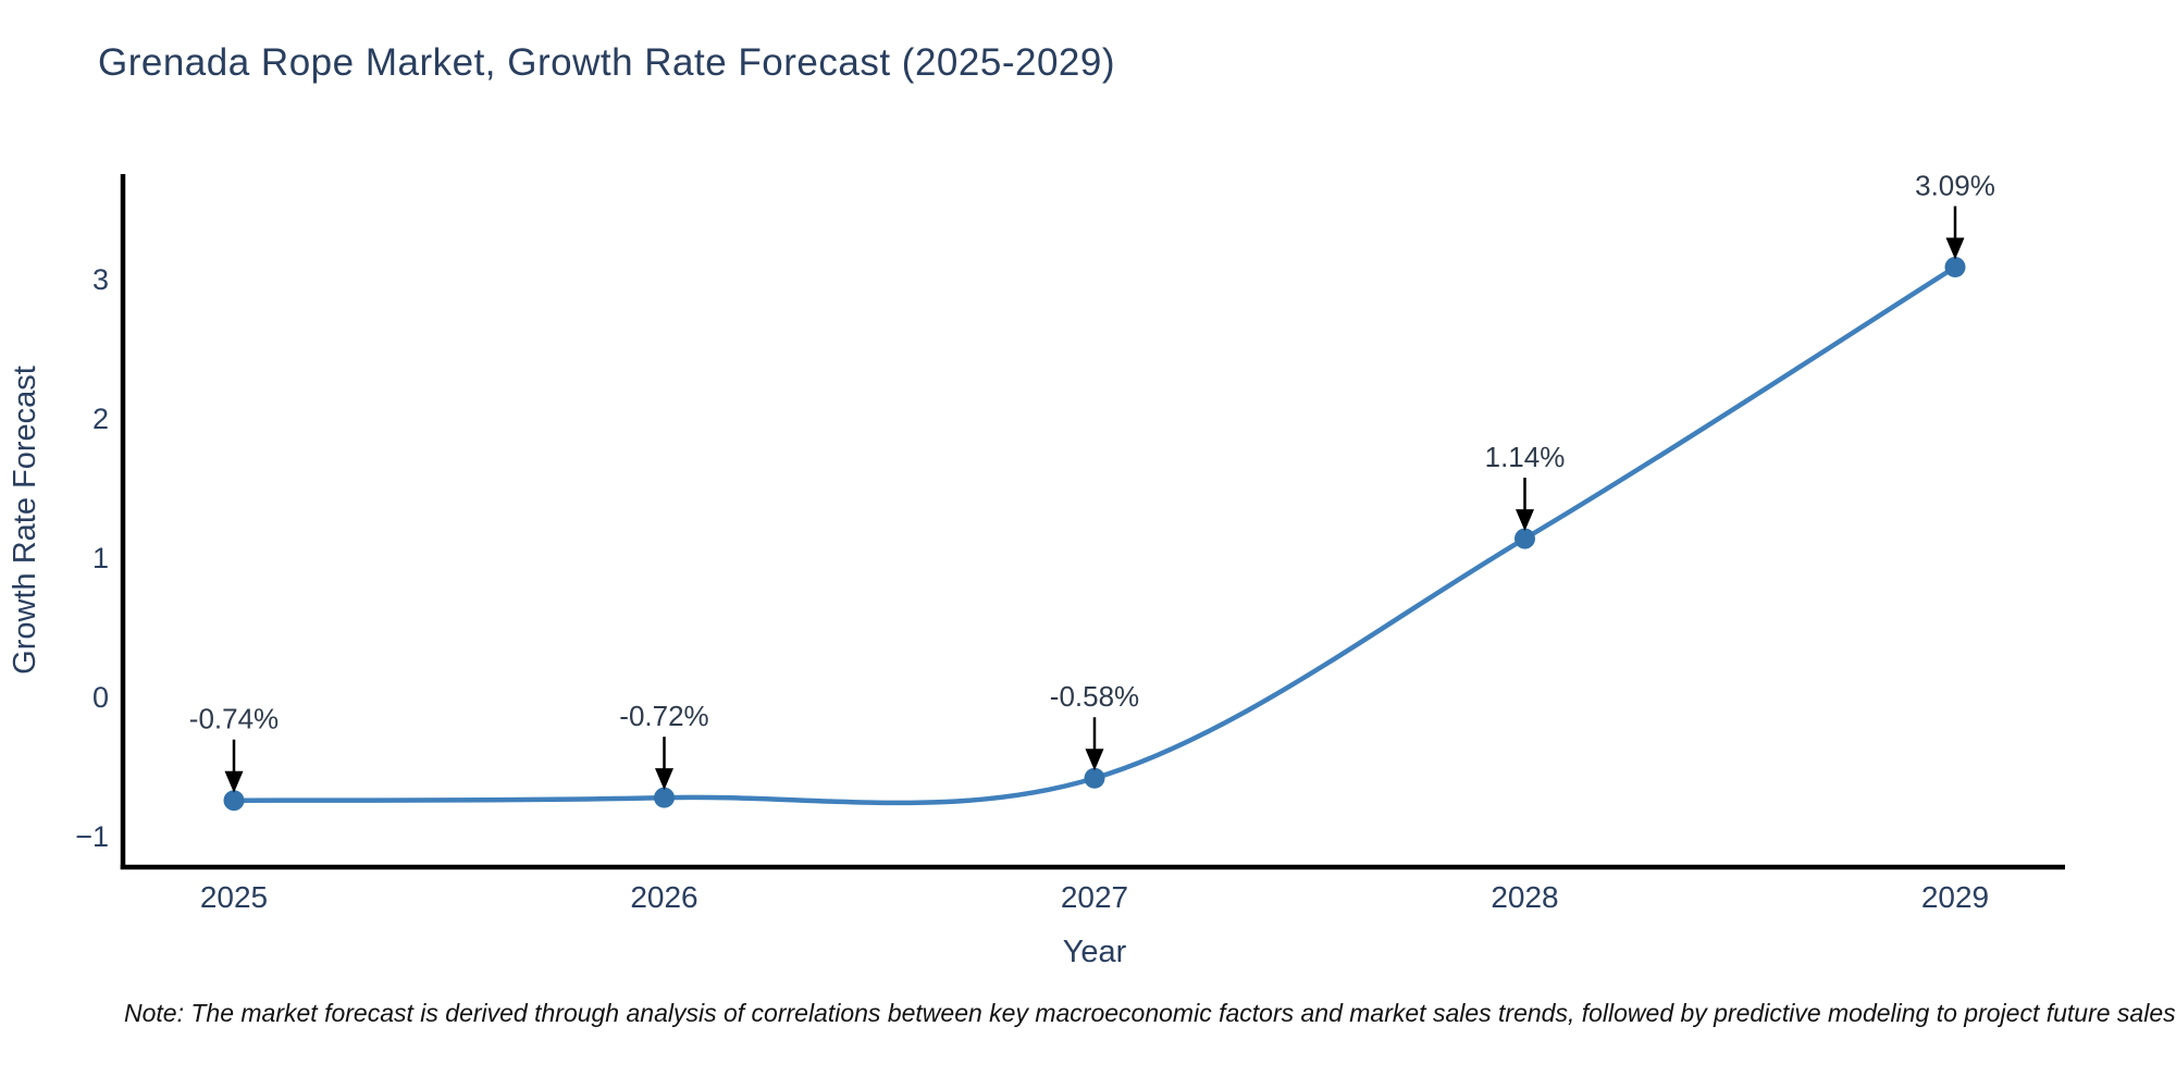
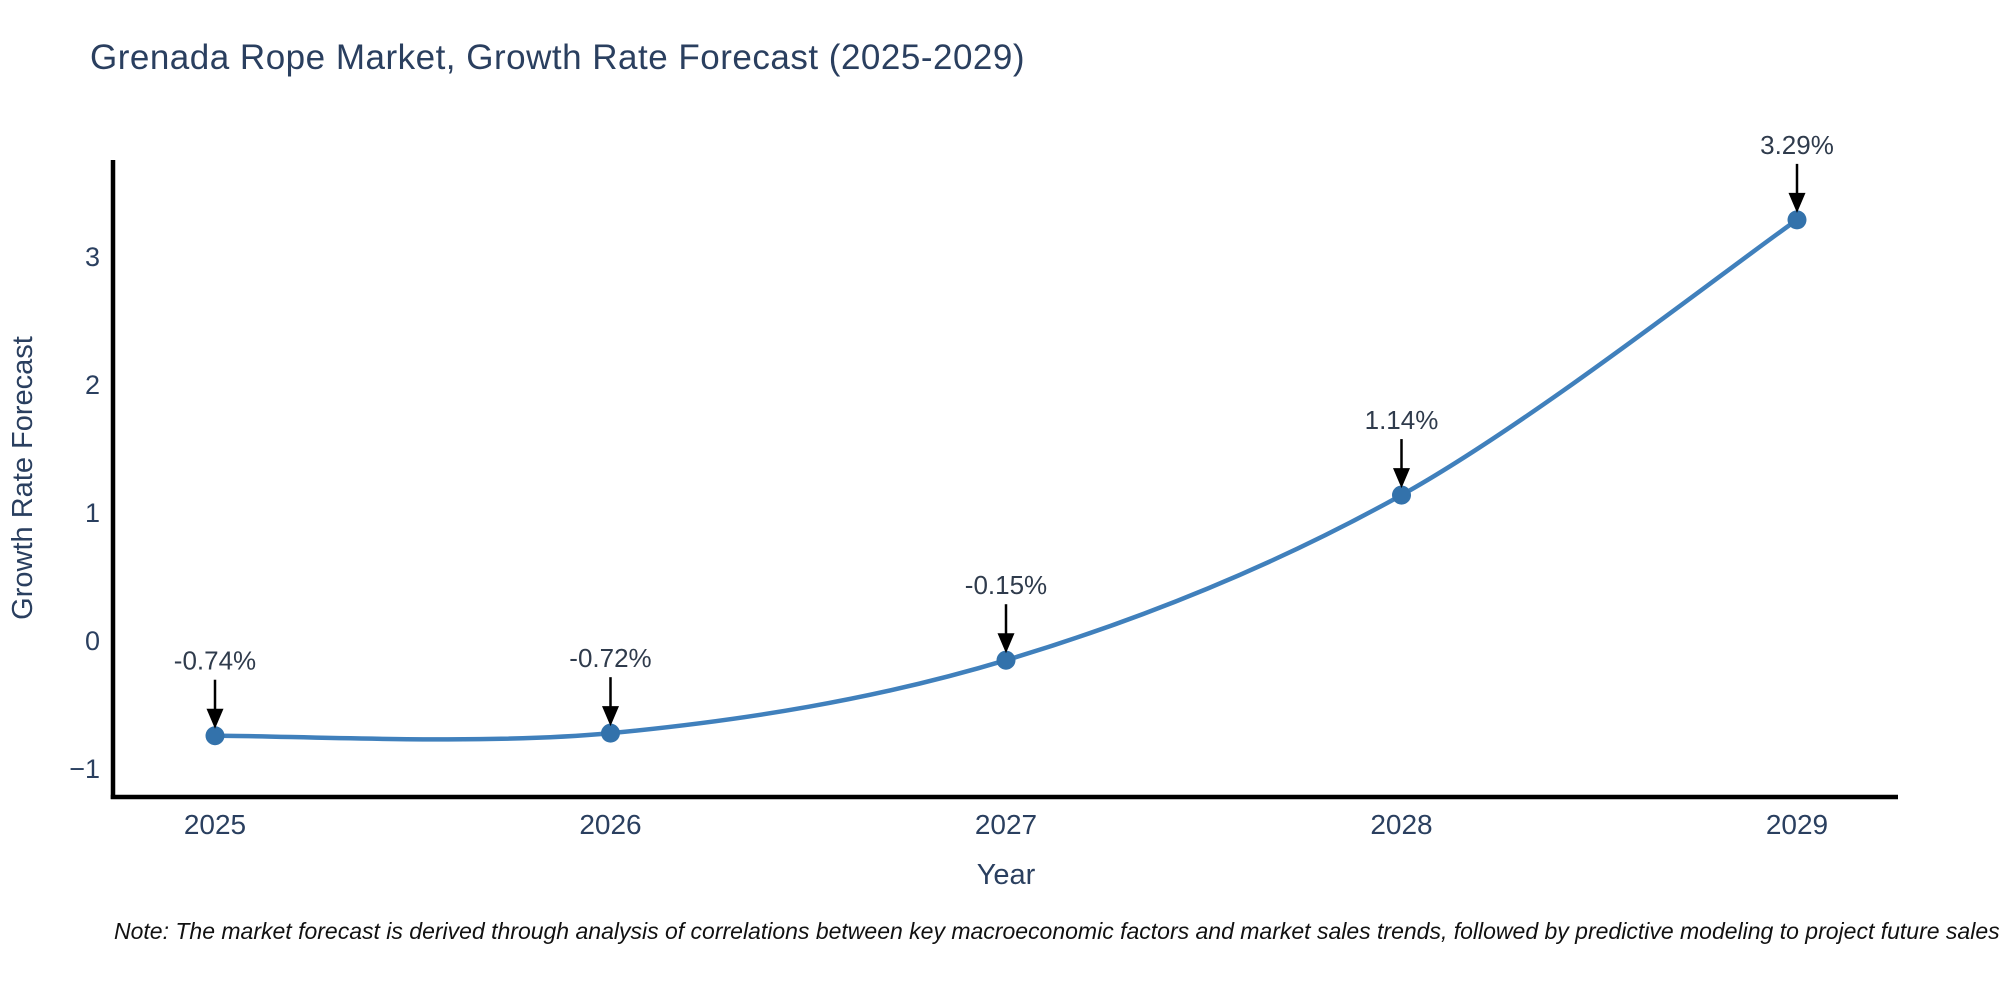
2027: -0.58% -> -0.15%
2029: 3.09% -> 3.29%
